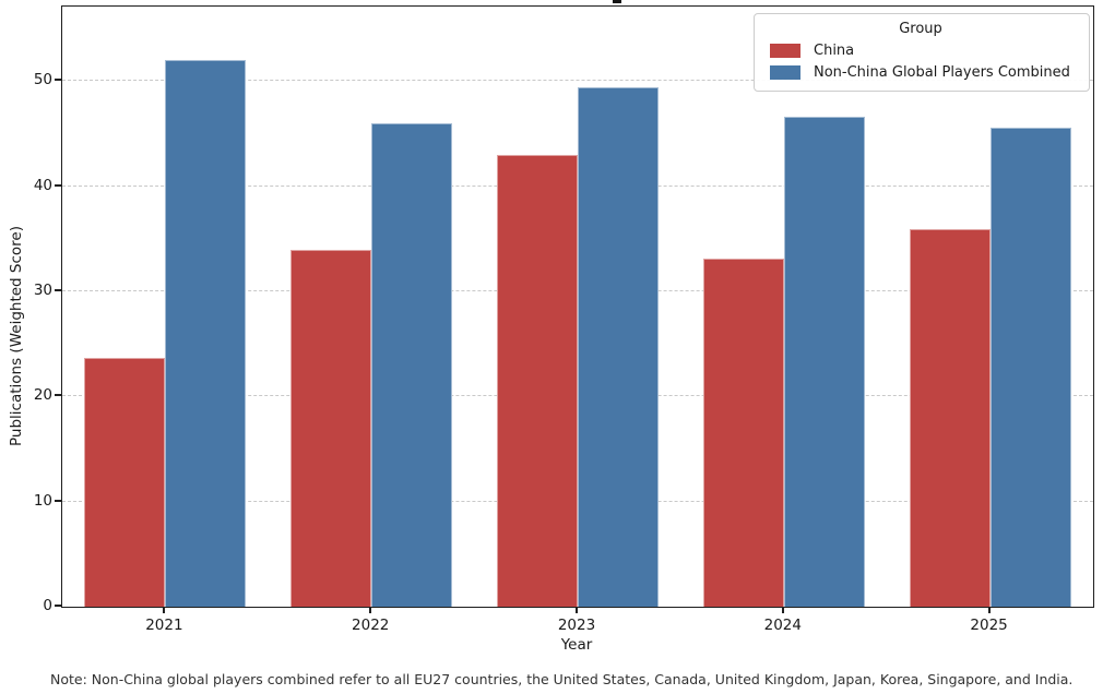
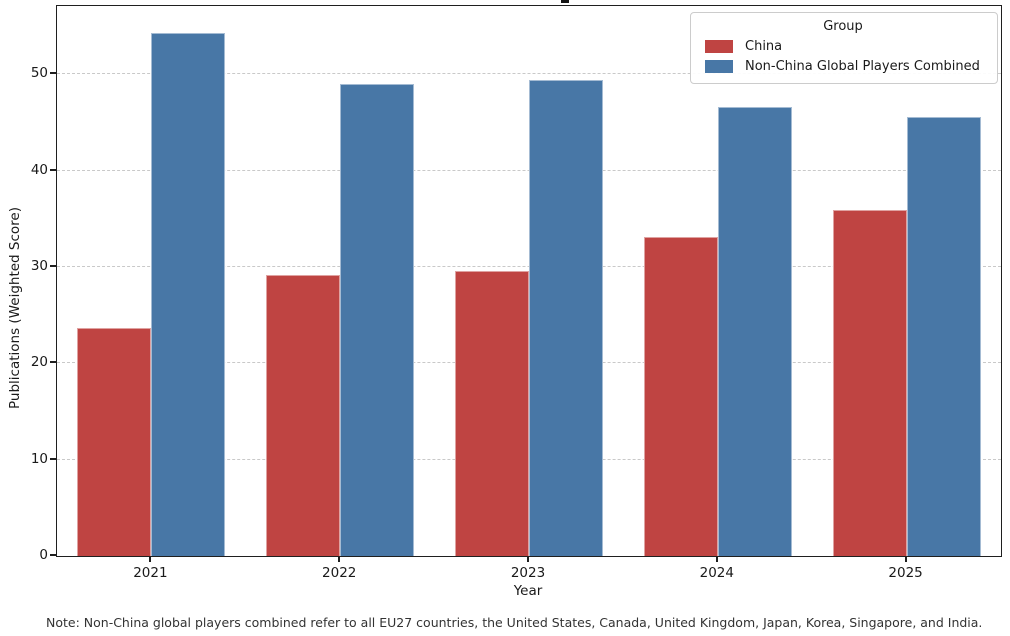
Non-China Global Players Combined/2021: 52 -> 54
China/2022: 34 -> 29
Non-China Global Players Combined/2022: 46 -> 49
China/2023: 43 -> 30
